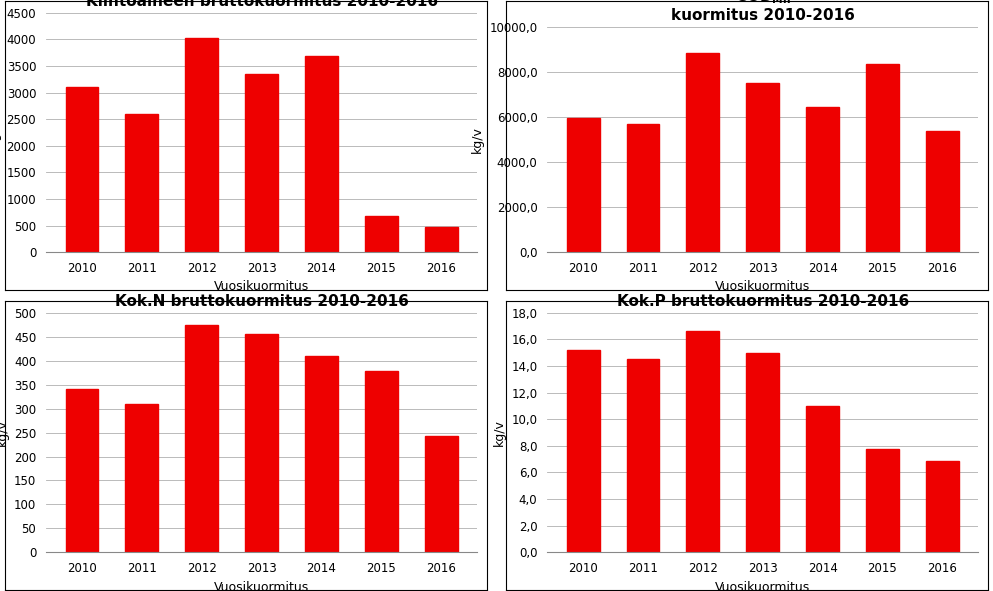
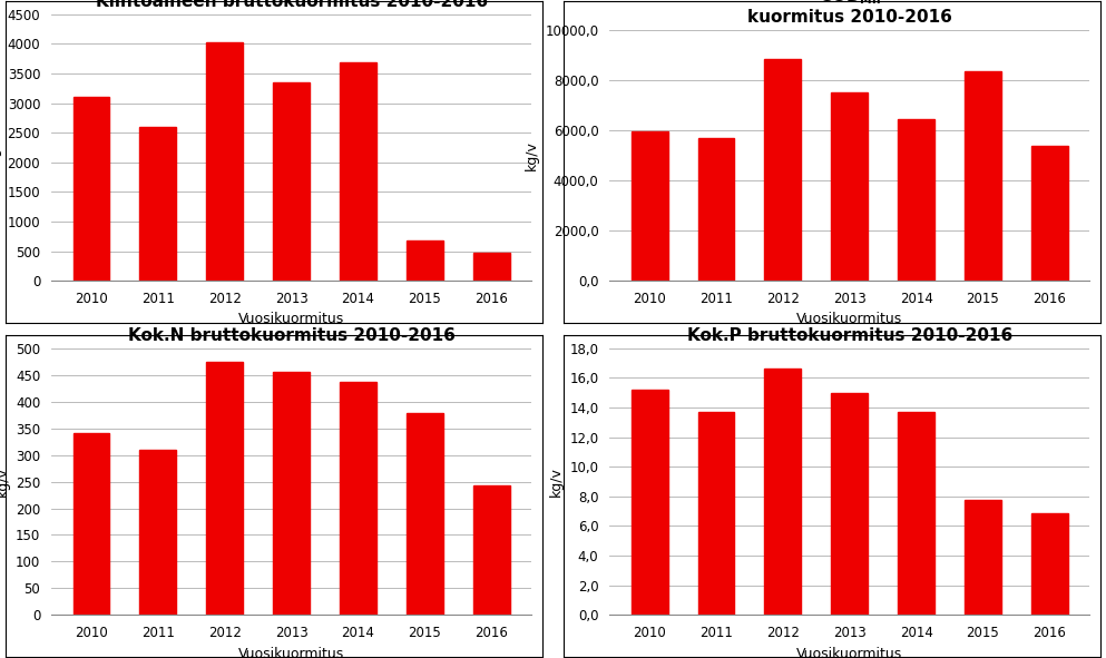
Kok.N bruttokuormitus 2010-2016/2014: 410 -> 437
Kok.P bruttokuormitus 2010-2016/2011: 14,5 -> 13,7
Kok.P bruttokuormitus 2010-2016/2014: 11,0 -> 13,7
